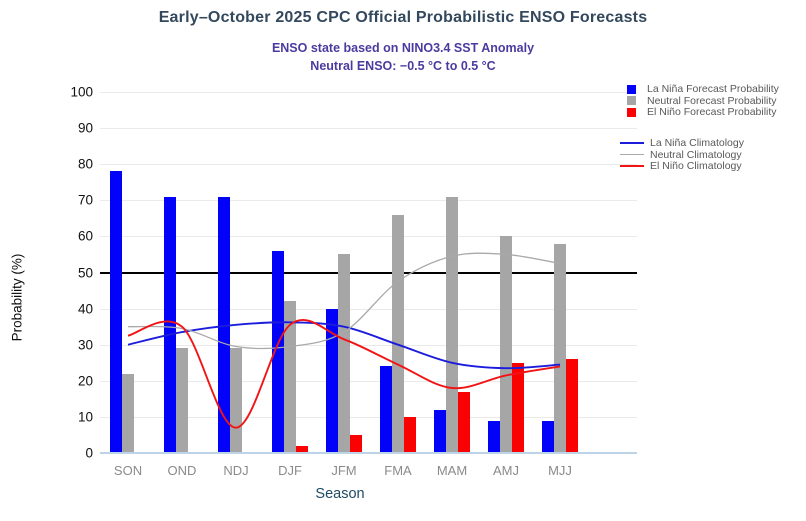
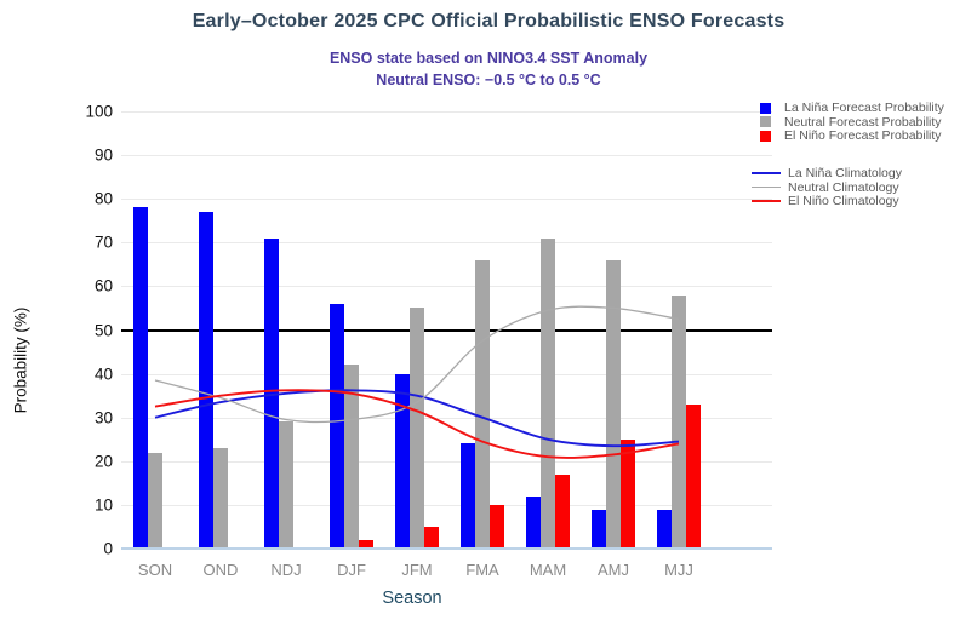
Neutral Climatology/SON: 35 -> 38
La Niña Forecast Probability/OND: 71 -> 77
Neutral Forecast Probability/OND: 29 -> 23
El Niño Climatology/NDJ: 7 -> 36
El Niño Climatology/MAM: 18 -> 21
Neutral Forecast Probability/AMJ: 60 -> 66
El Niño Forecast Probability/MJJ: 26 -> 33
